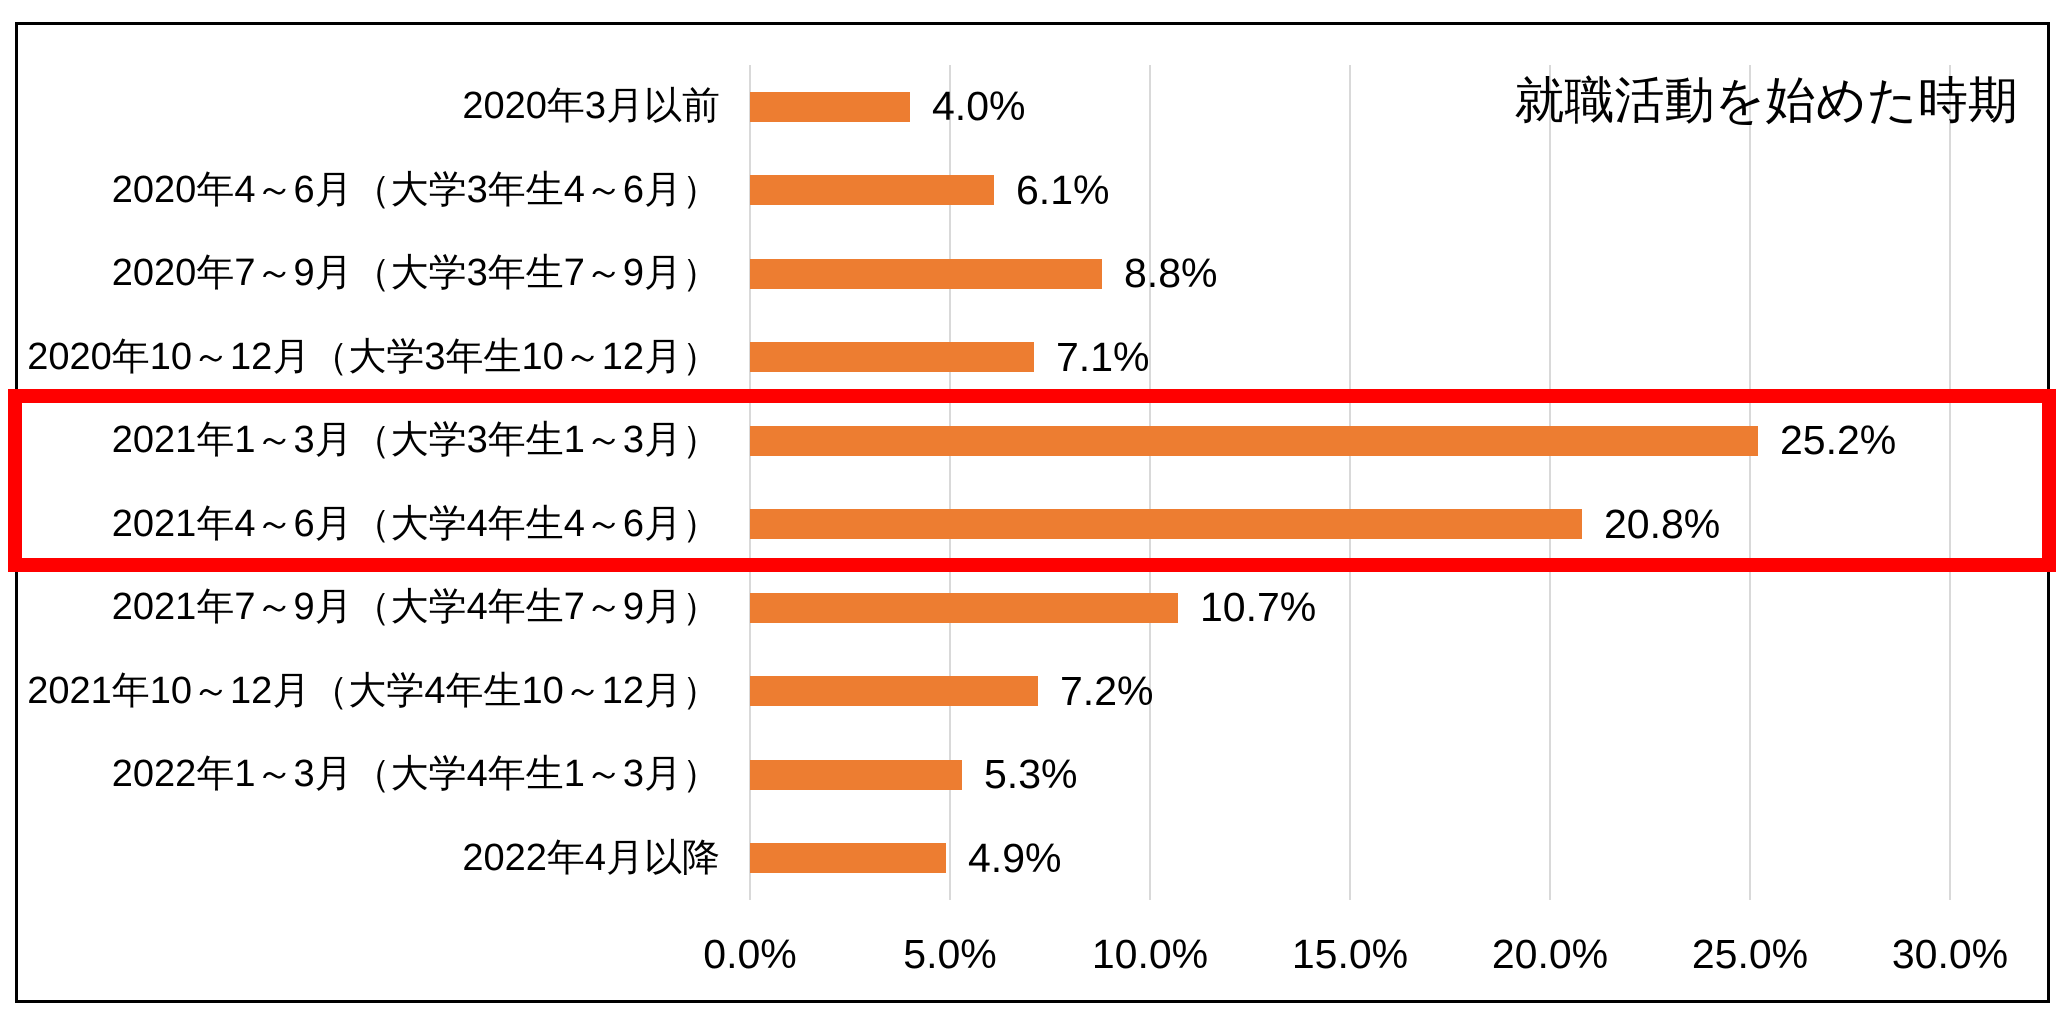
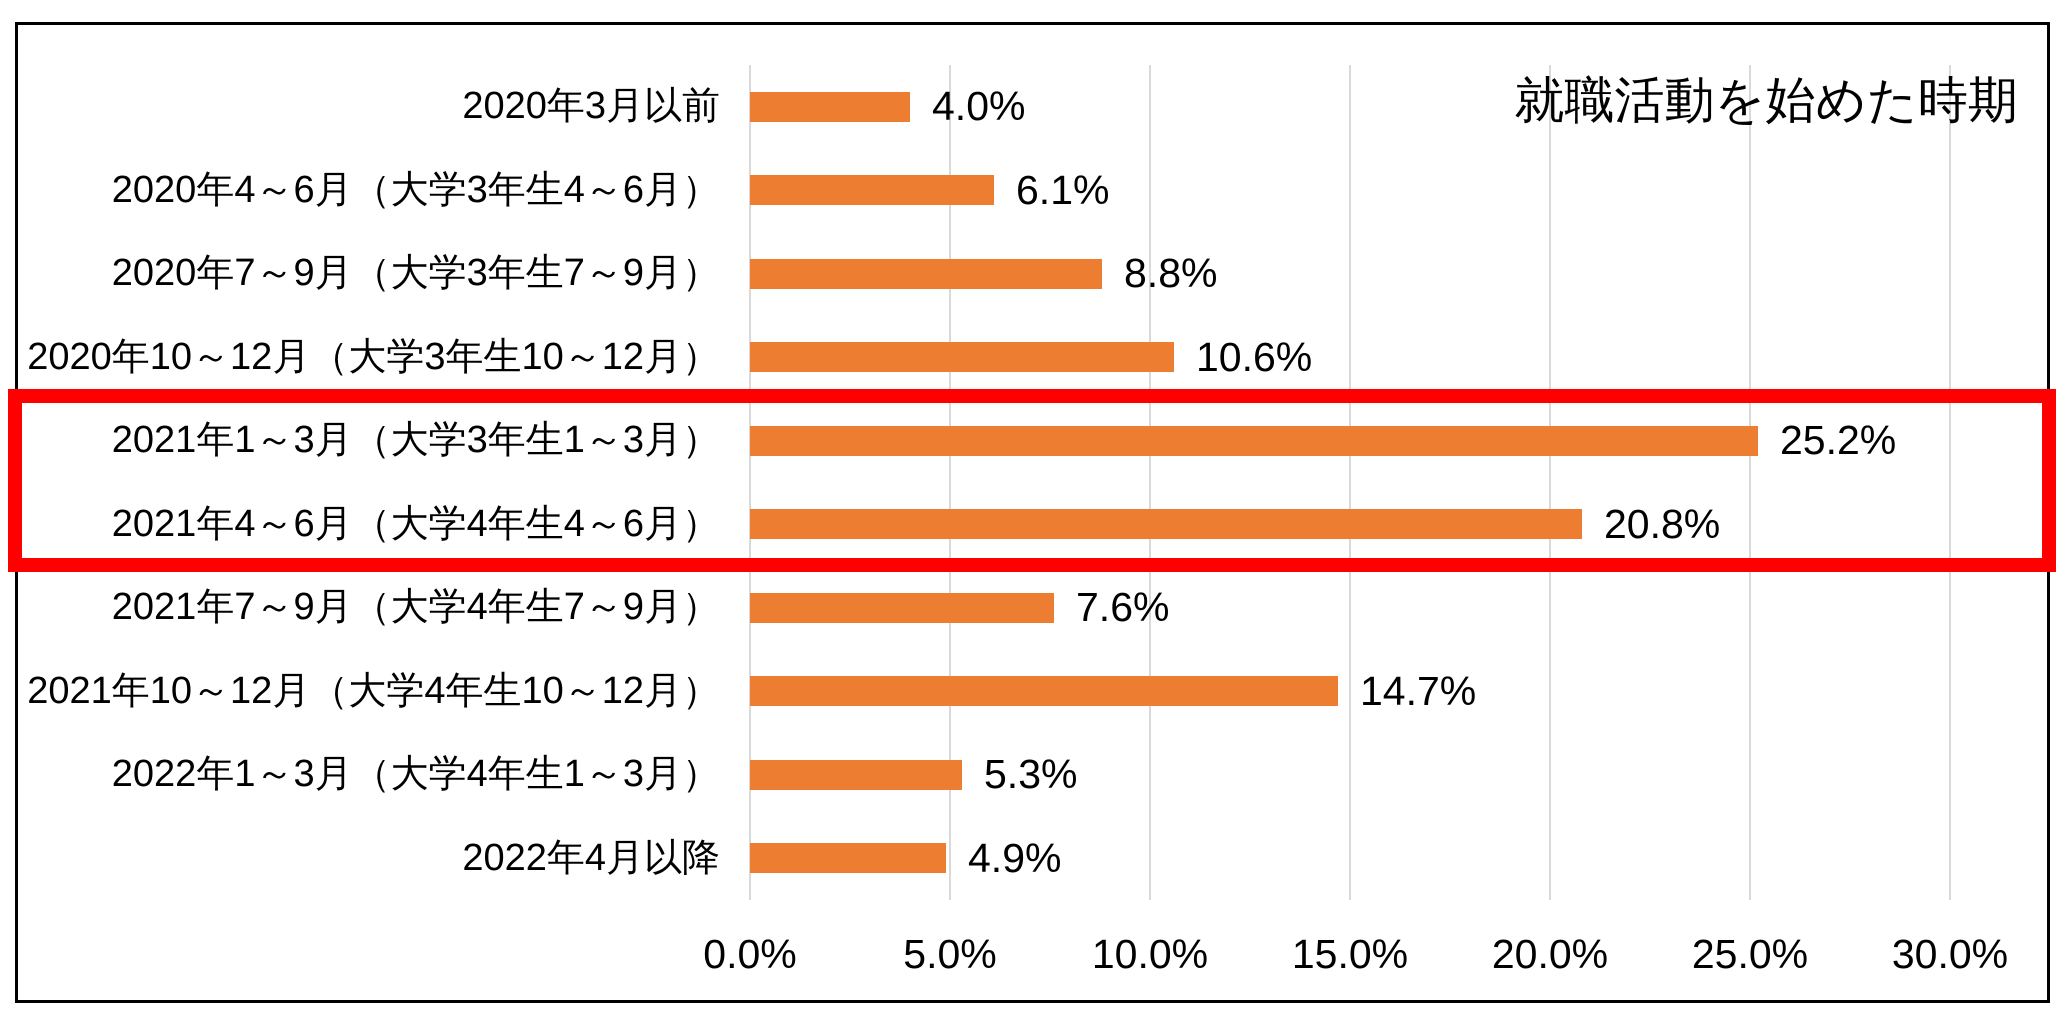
2020年10～12月（大学3年生10～12月）: 7.1% -> 10.6%
2021年7～9月（大学4年生7～9月）: 10.7% -> 7.6%
2021年10～12月（大学4年生10～12月）: 7.2% -> 14.7%
